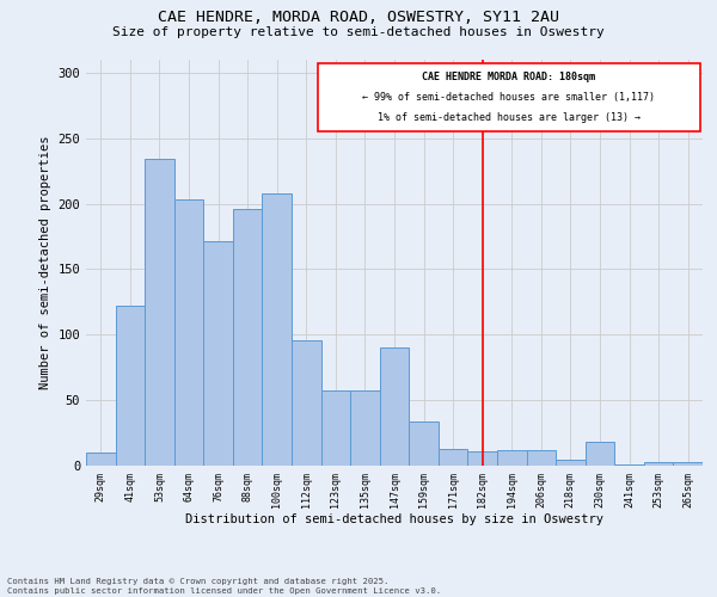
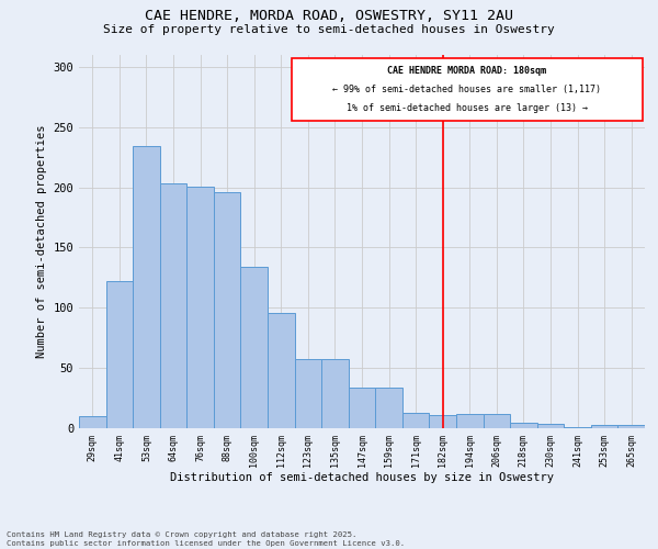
76sqm: 171 -> 201
100sqm: 208 -> 134
147sqm: 90 -> 34
230sqm: 18 -> 4
